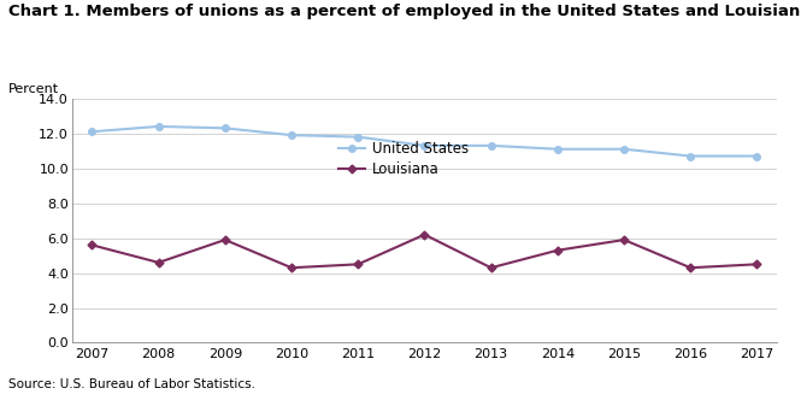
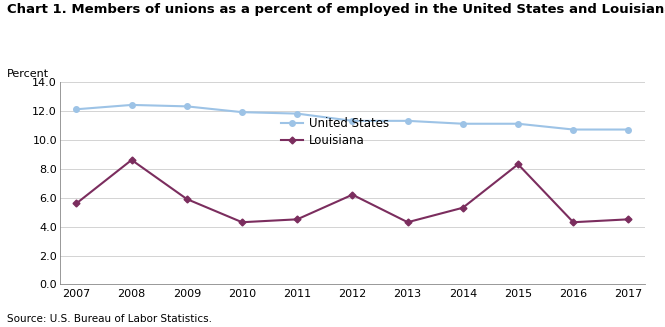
Louisiana/2008: 4.6 -> 8.6
Louisiana/2015: 5.9 -> 8.3
